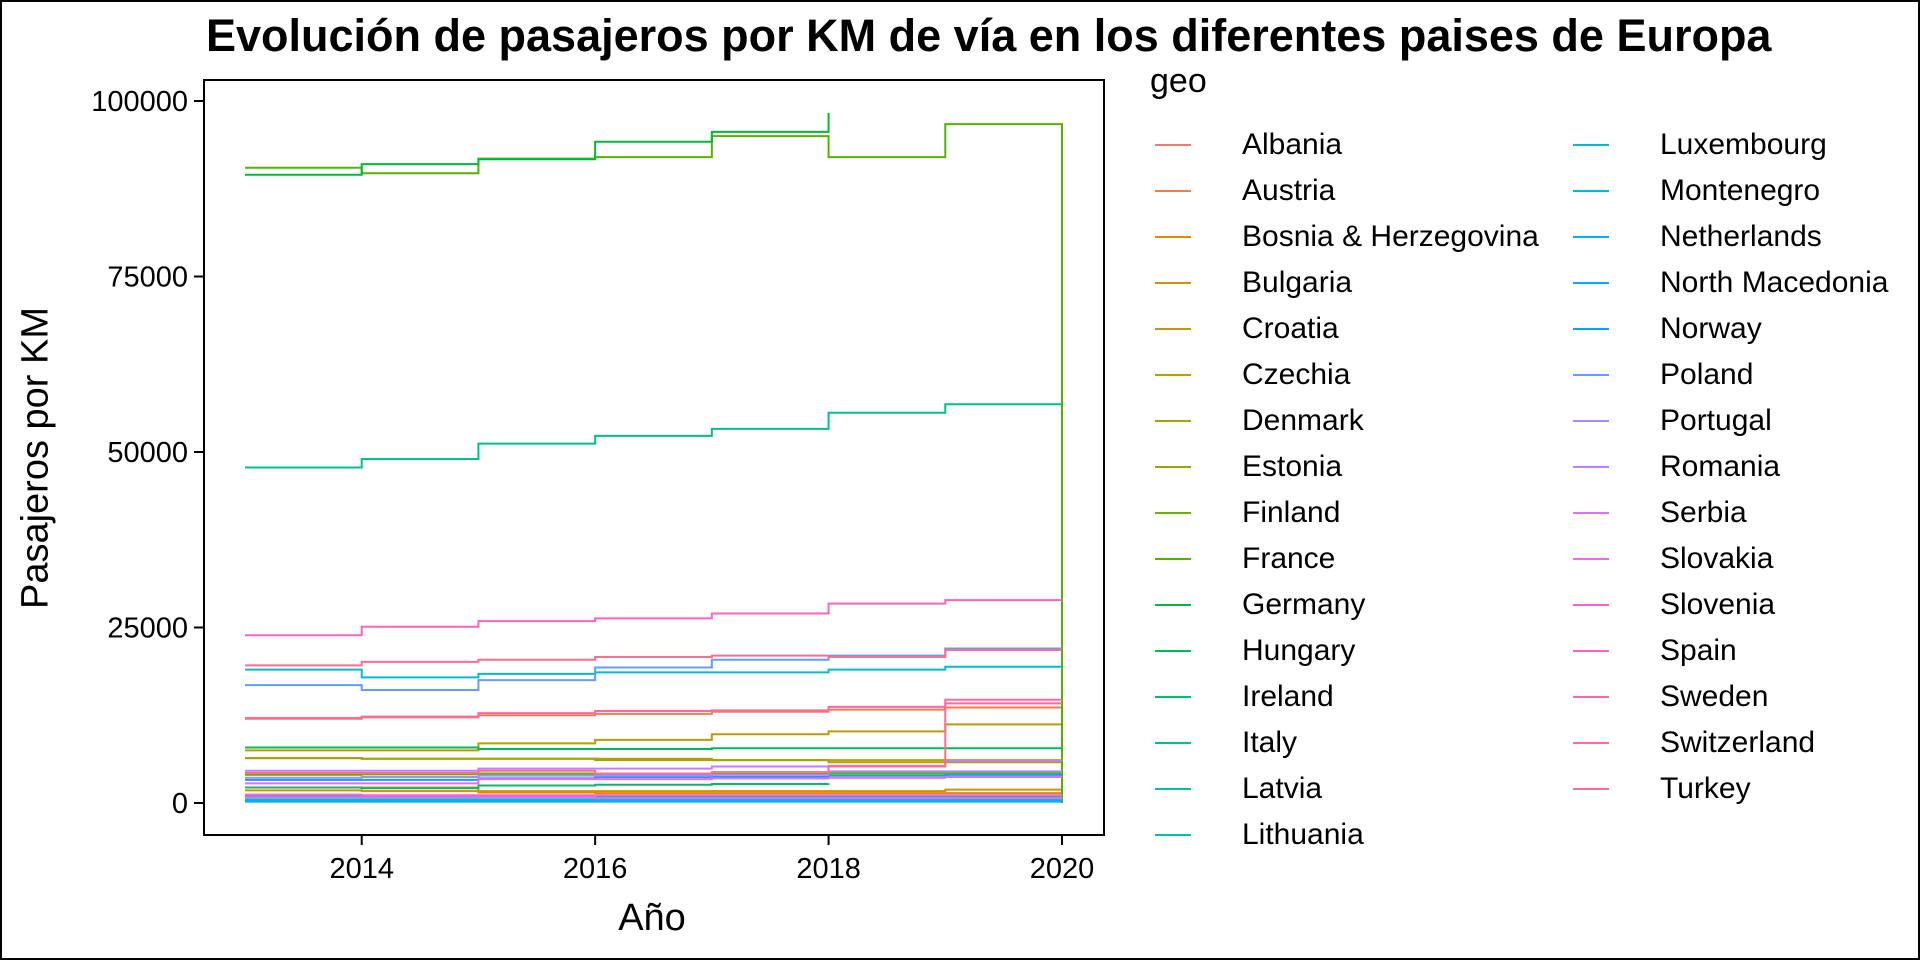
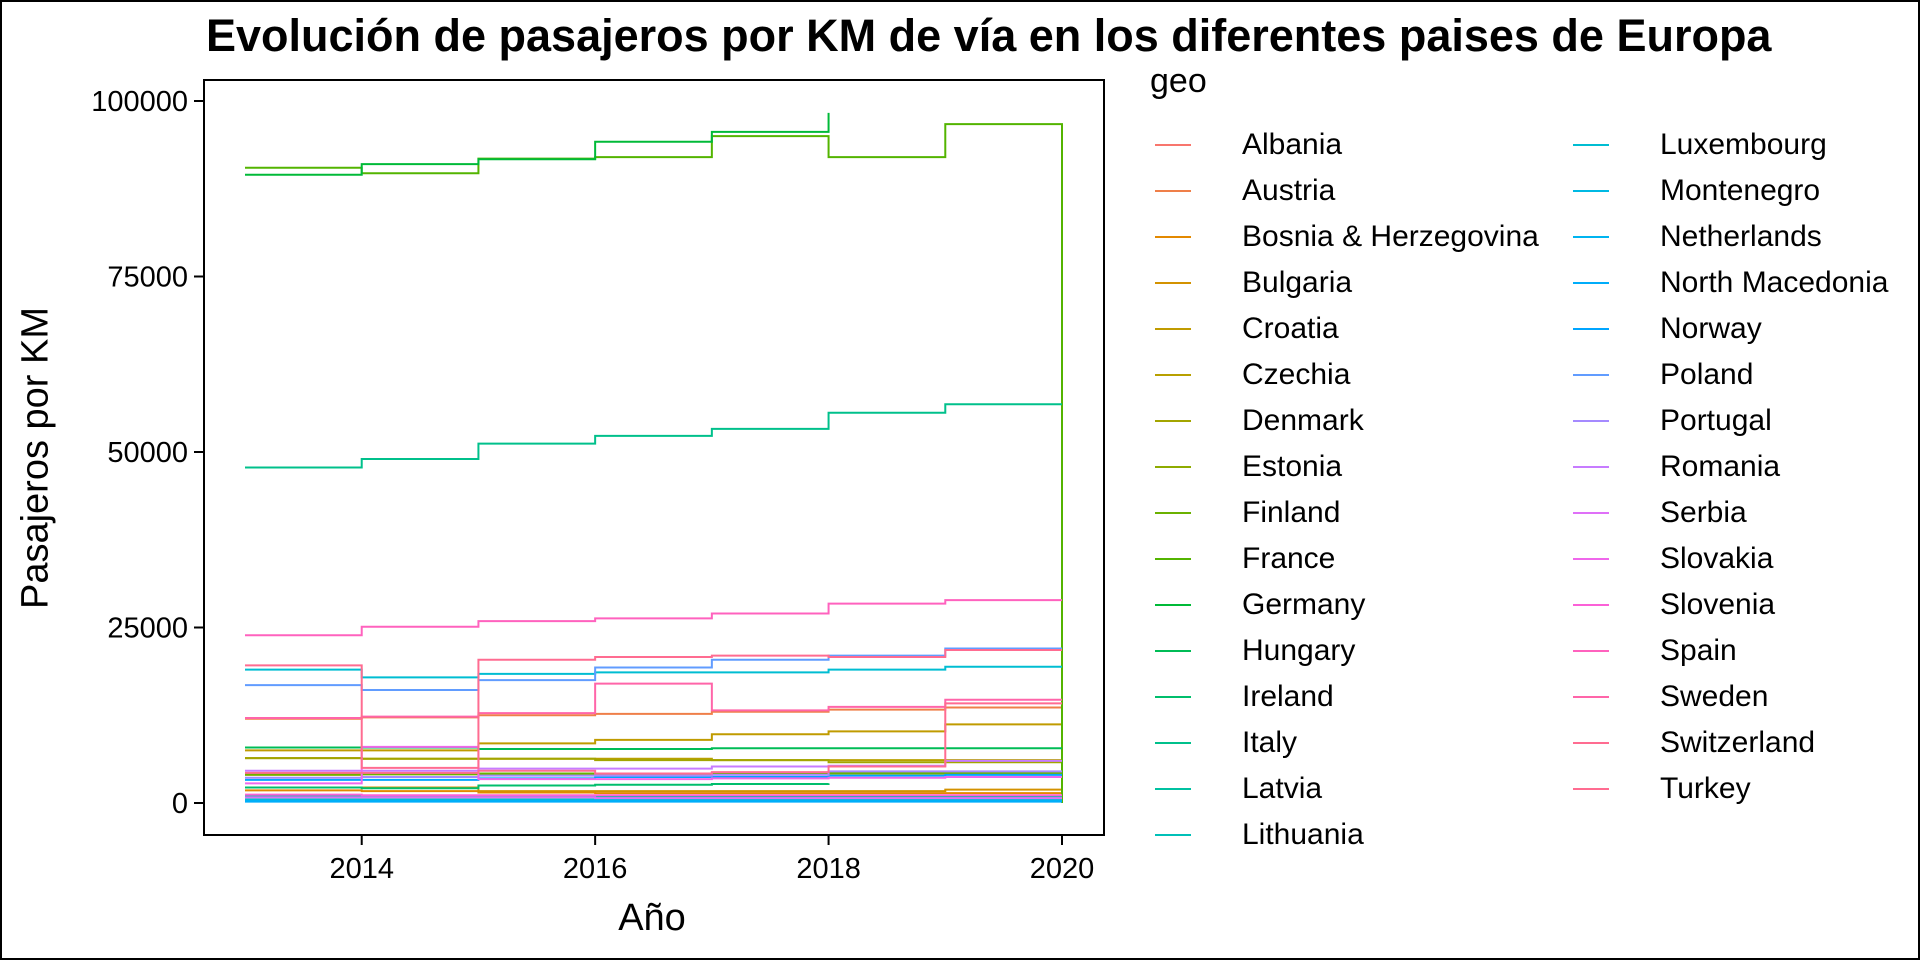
Slovakia/2014: 3000 -> 8000
Switzerland/2014: 20000 -> 5000
Sweden/2016: 13000 -> 17000
